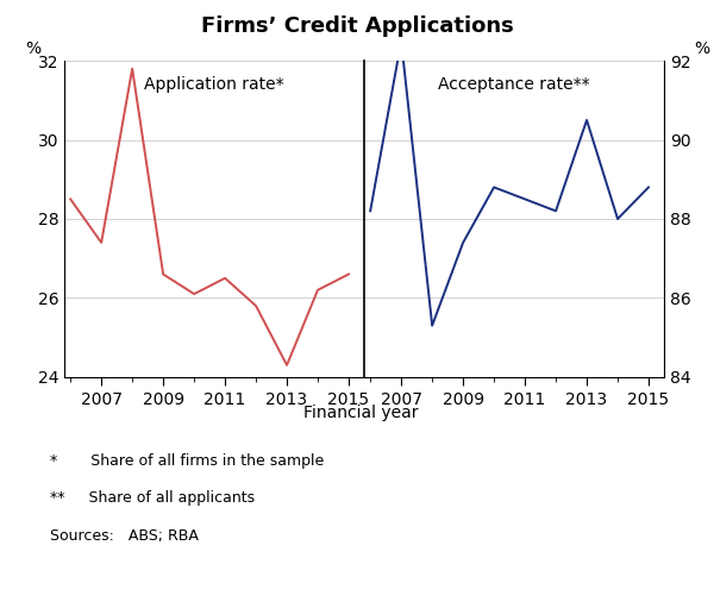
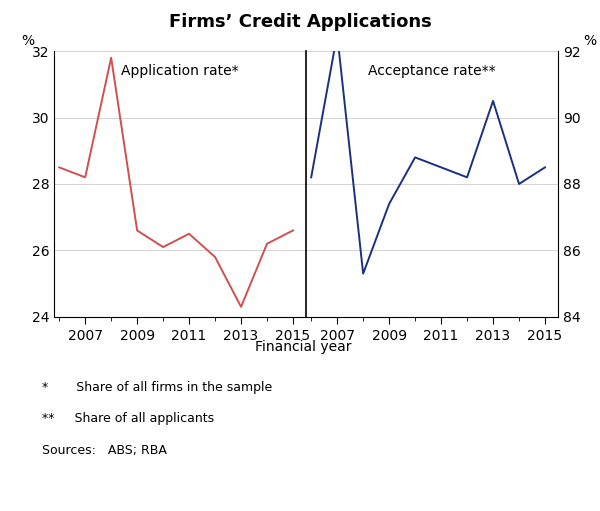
2007: 27.4 -> 28.2
2015: 88.8 -> 88.5
